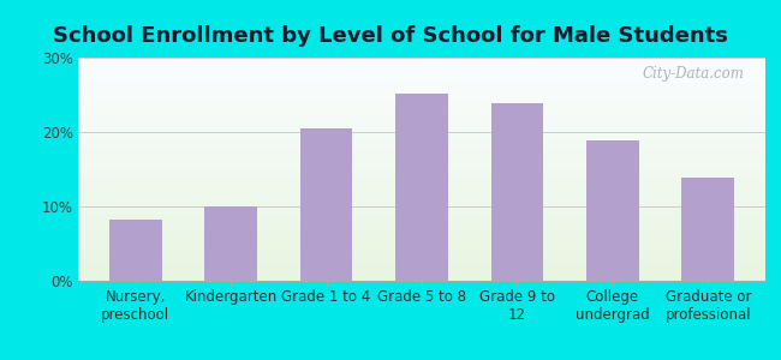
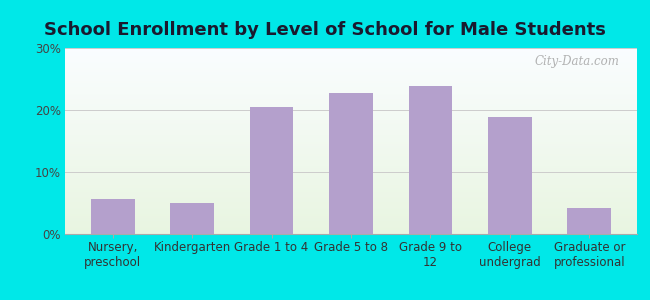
Nursery, preschool: 8.2% -> 5.7%
Kindergarten: 10.0% -> 5.0%
Grade 5 to 8: 25.2% -> 22.8%
Graduate or professional: 13.8% -> 4.2%
